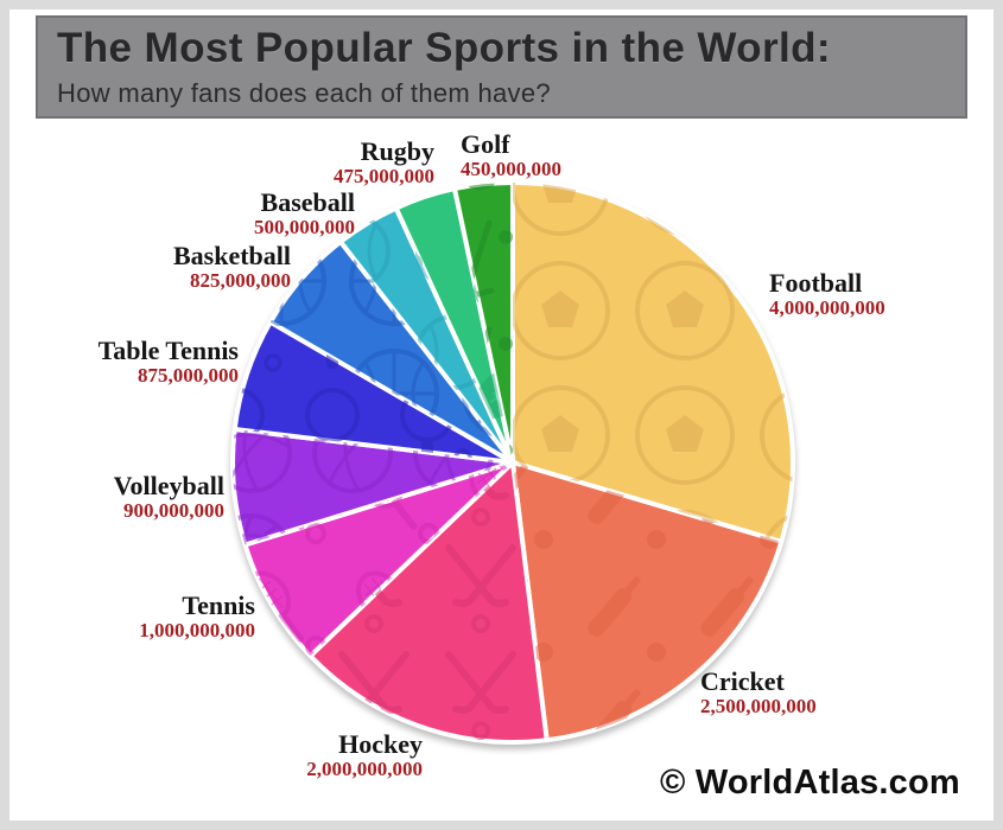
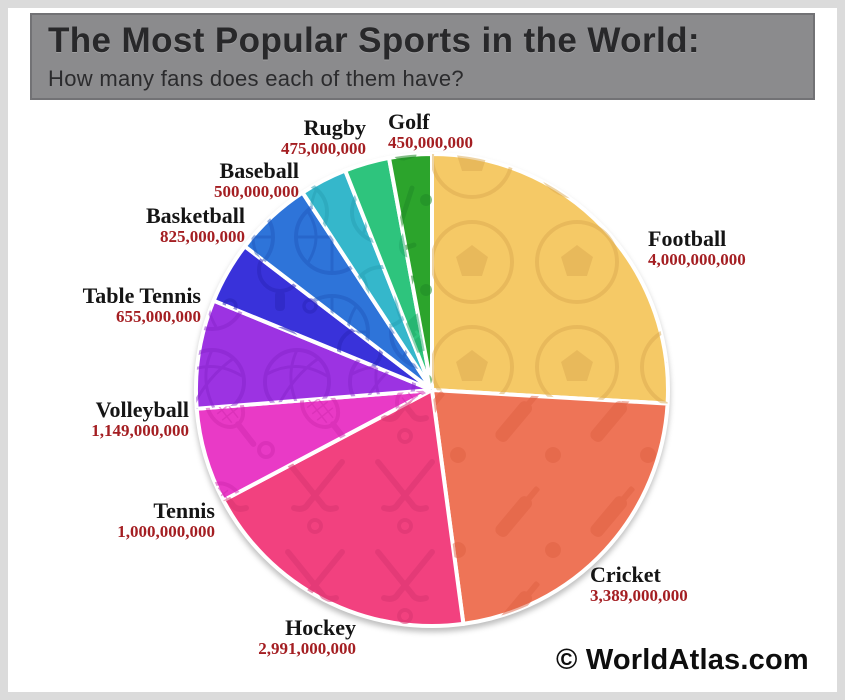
Cricket: 2,500,000,000 -> 3,389,000,000
Hockey: 2,000,000,000 -> 2,991,000,000
Volleyball: 900,000,000 -> 1,149,000,000
Table Tennis: 875,000,000 -> 655,000,000
